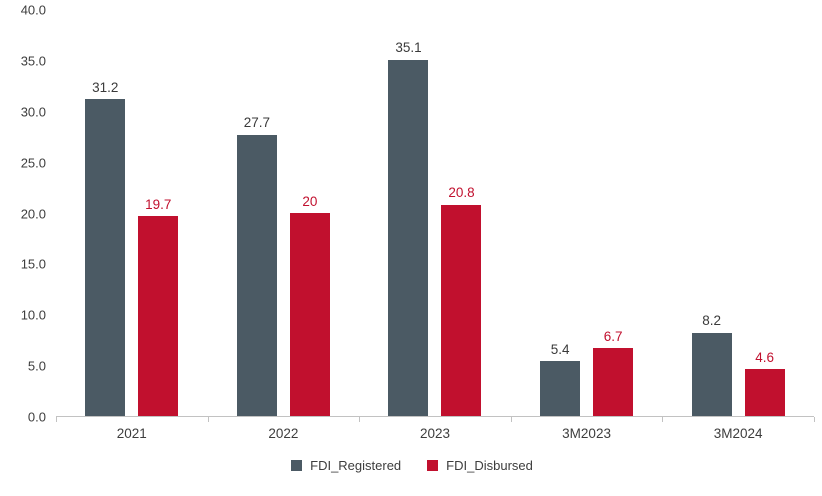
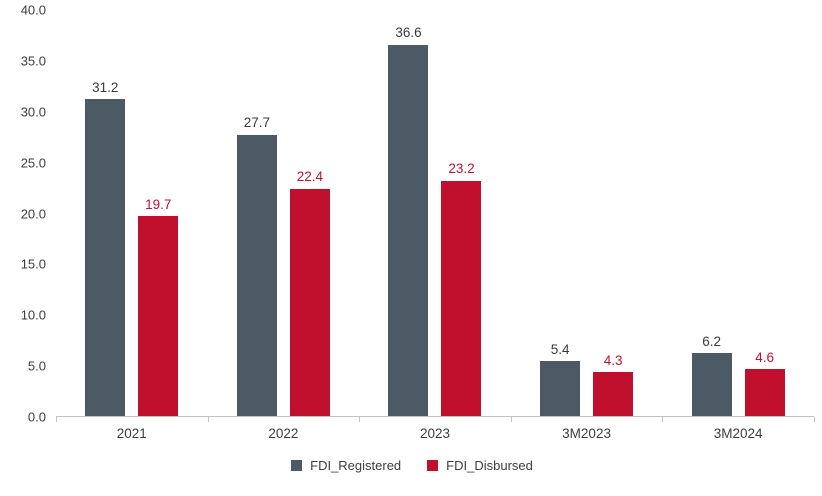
FDI_Disbursed/2022: 20 -> 22.4
FDI_Registered/2023: 35.1 -> 36.6
FDI_Disbursed/2023: 20.8 -> 23.2
FDI_Disbursed/3M2023: 6.7 -> 4.3
FDI_Registered/3M2024: 8.2 -> 6.2
